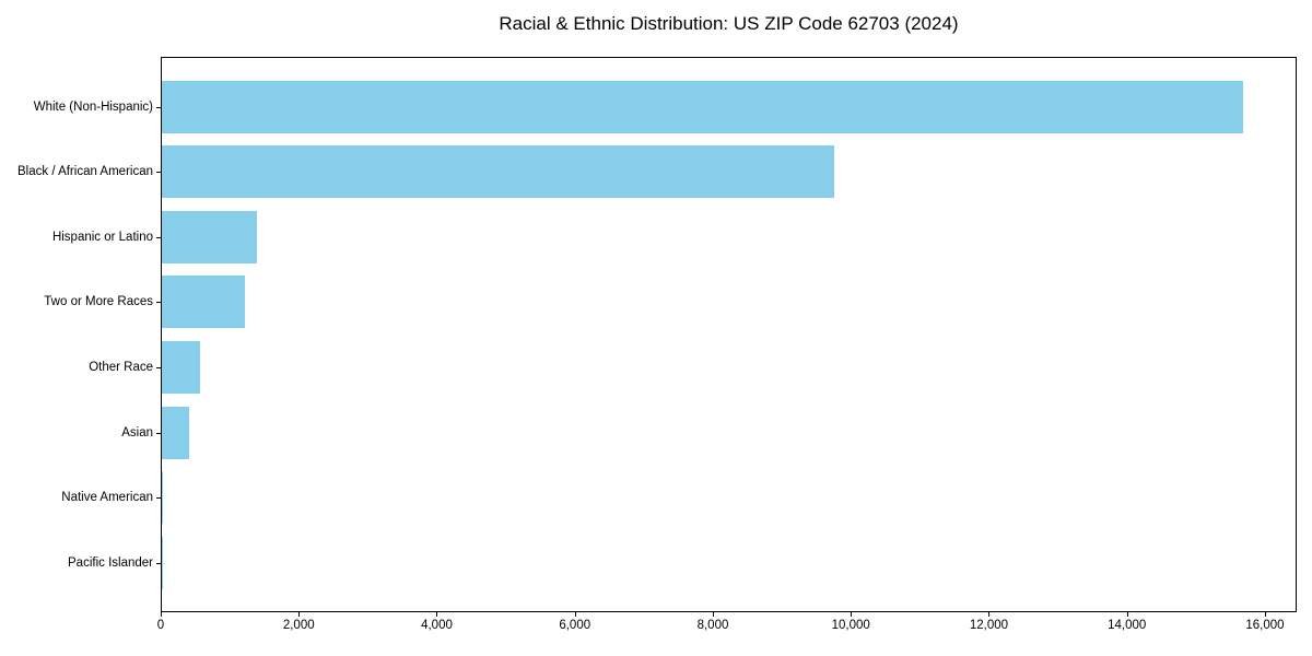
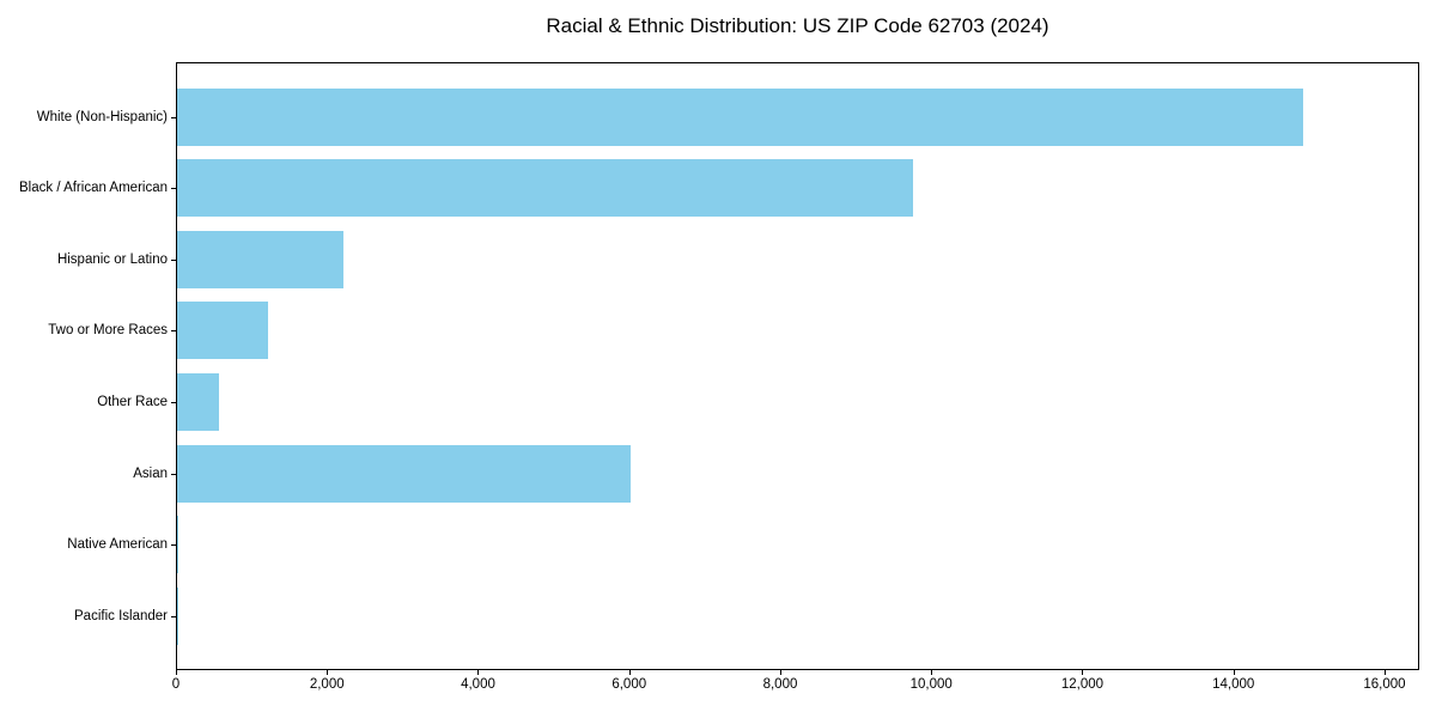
White (Non-Hispanic): 15700 -> 14900
Hispanic or Latino: 1400 -> 2200
Asian: 400 -> 6000
